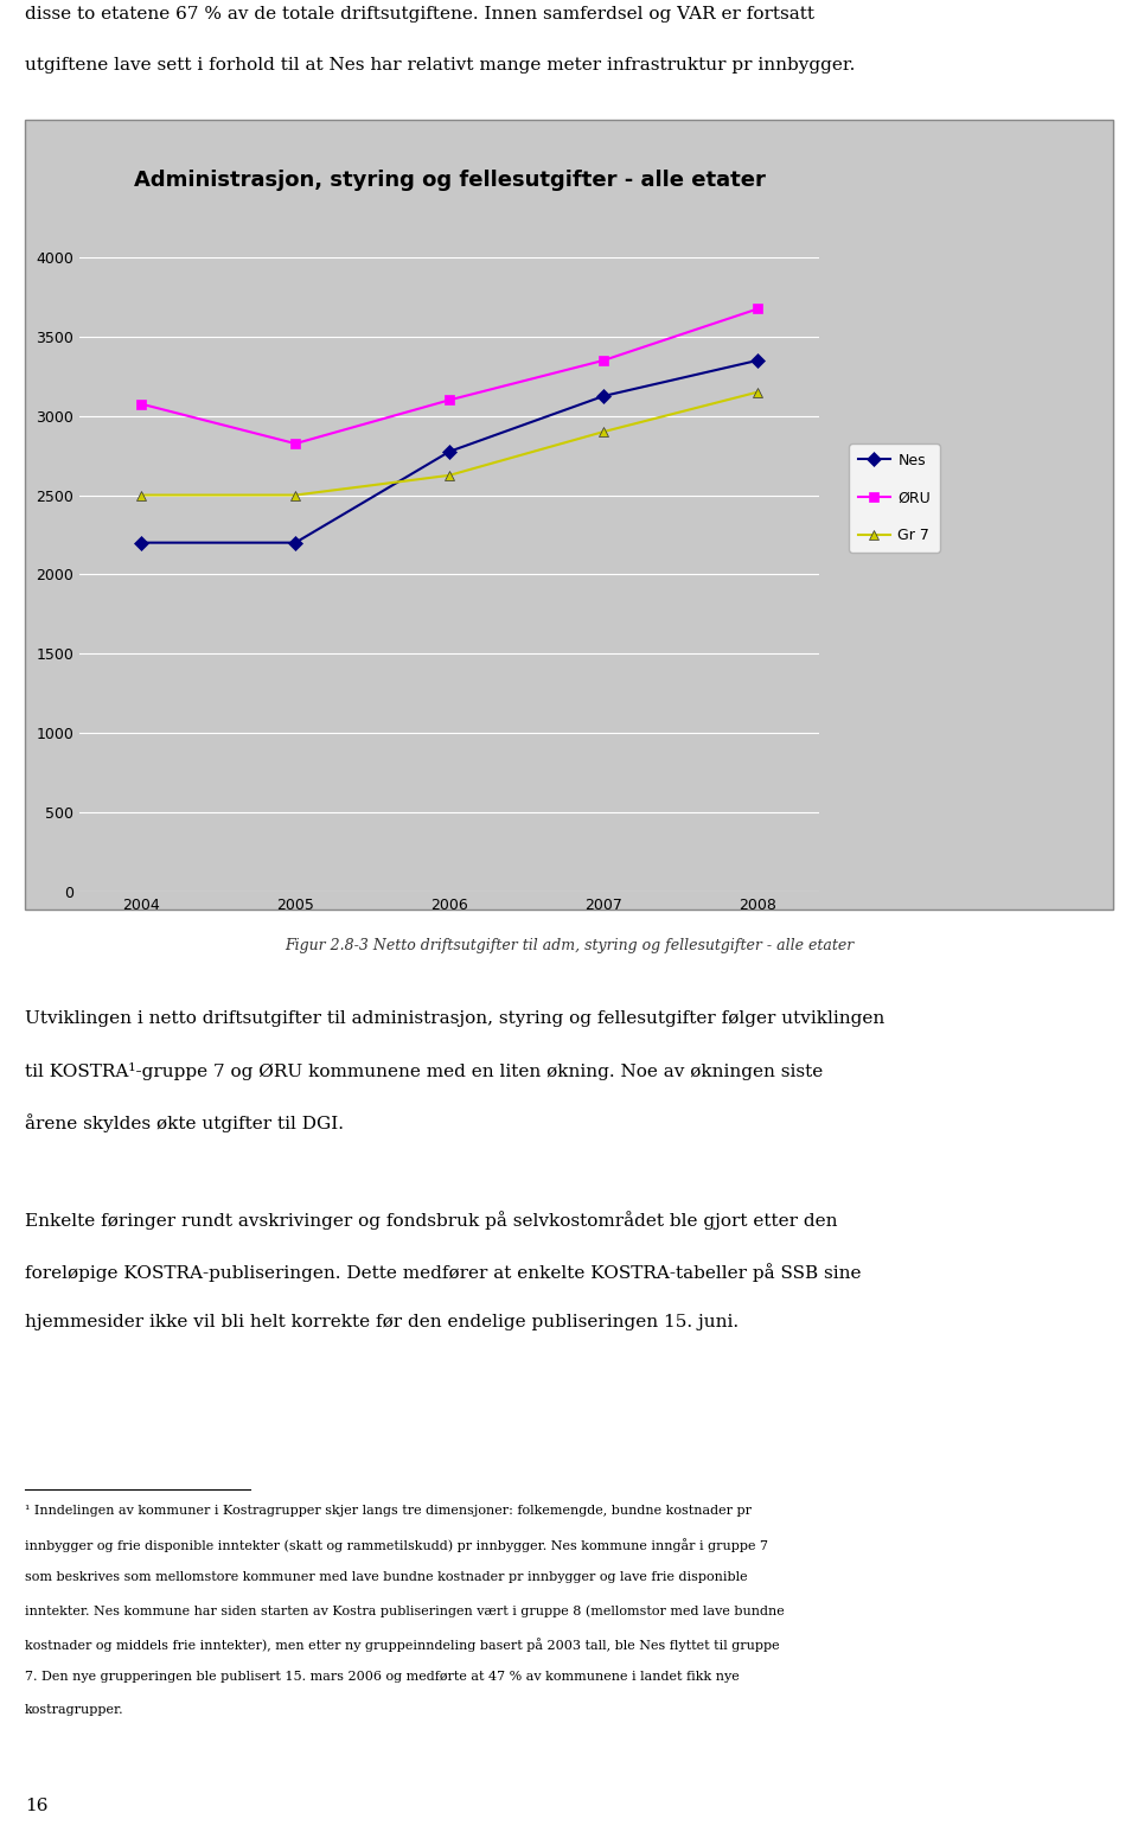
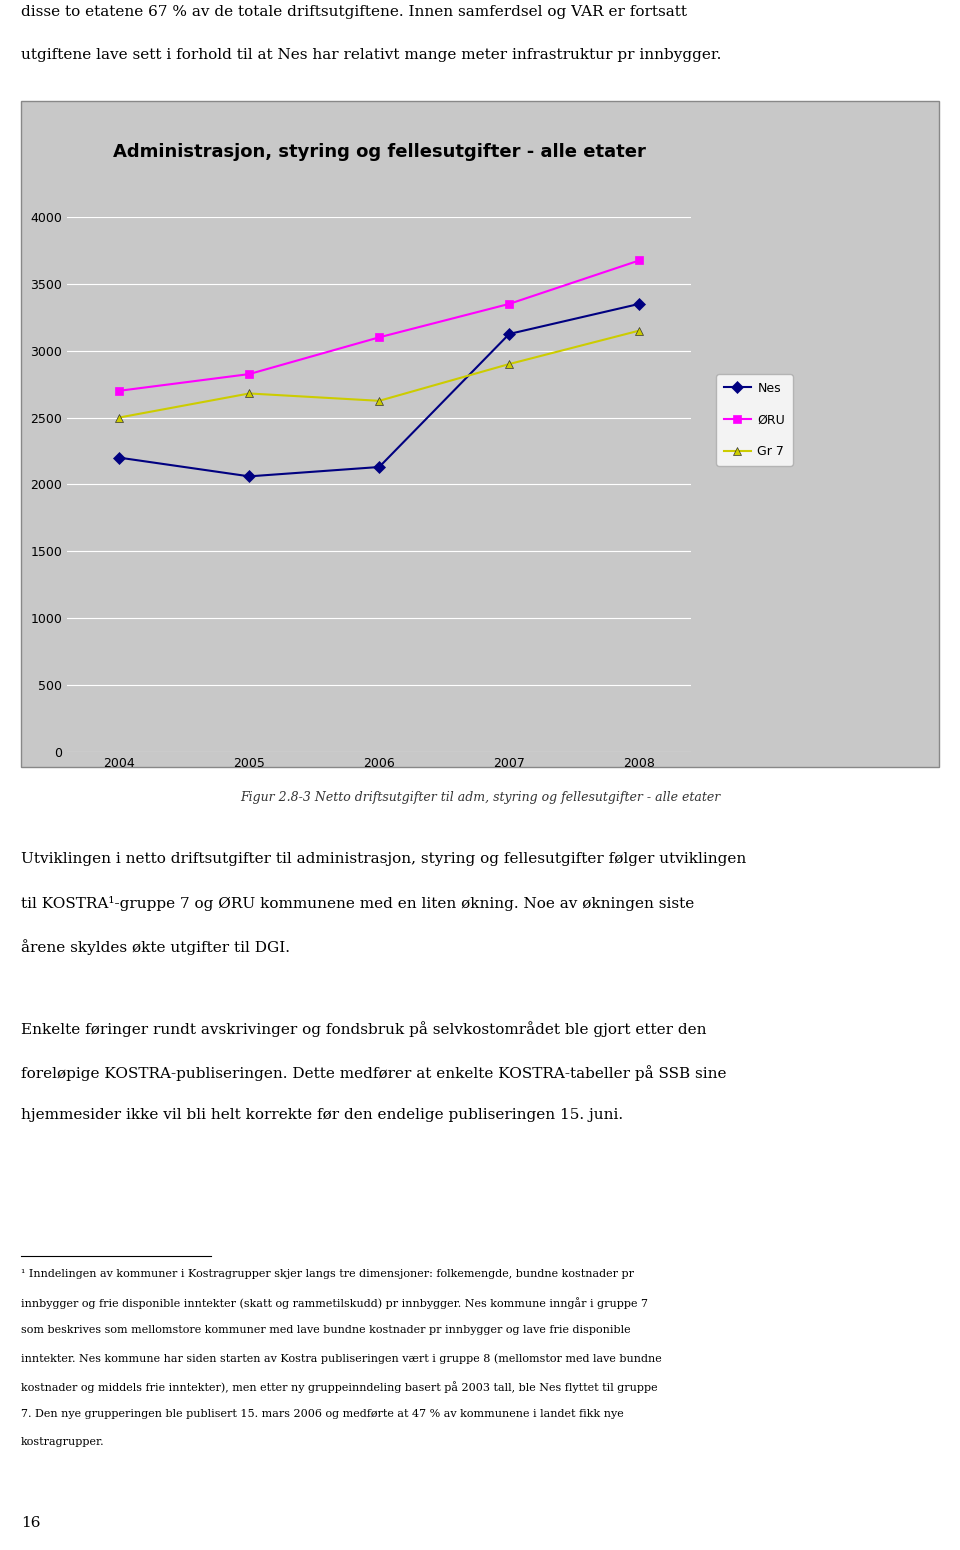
ØRU/2004: 3080 -> 2700
Nes/2005: 2200 -> 2060
Gr 7/2005: 2500 -> 2680
Nes/2006: 2780 -> 2130
